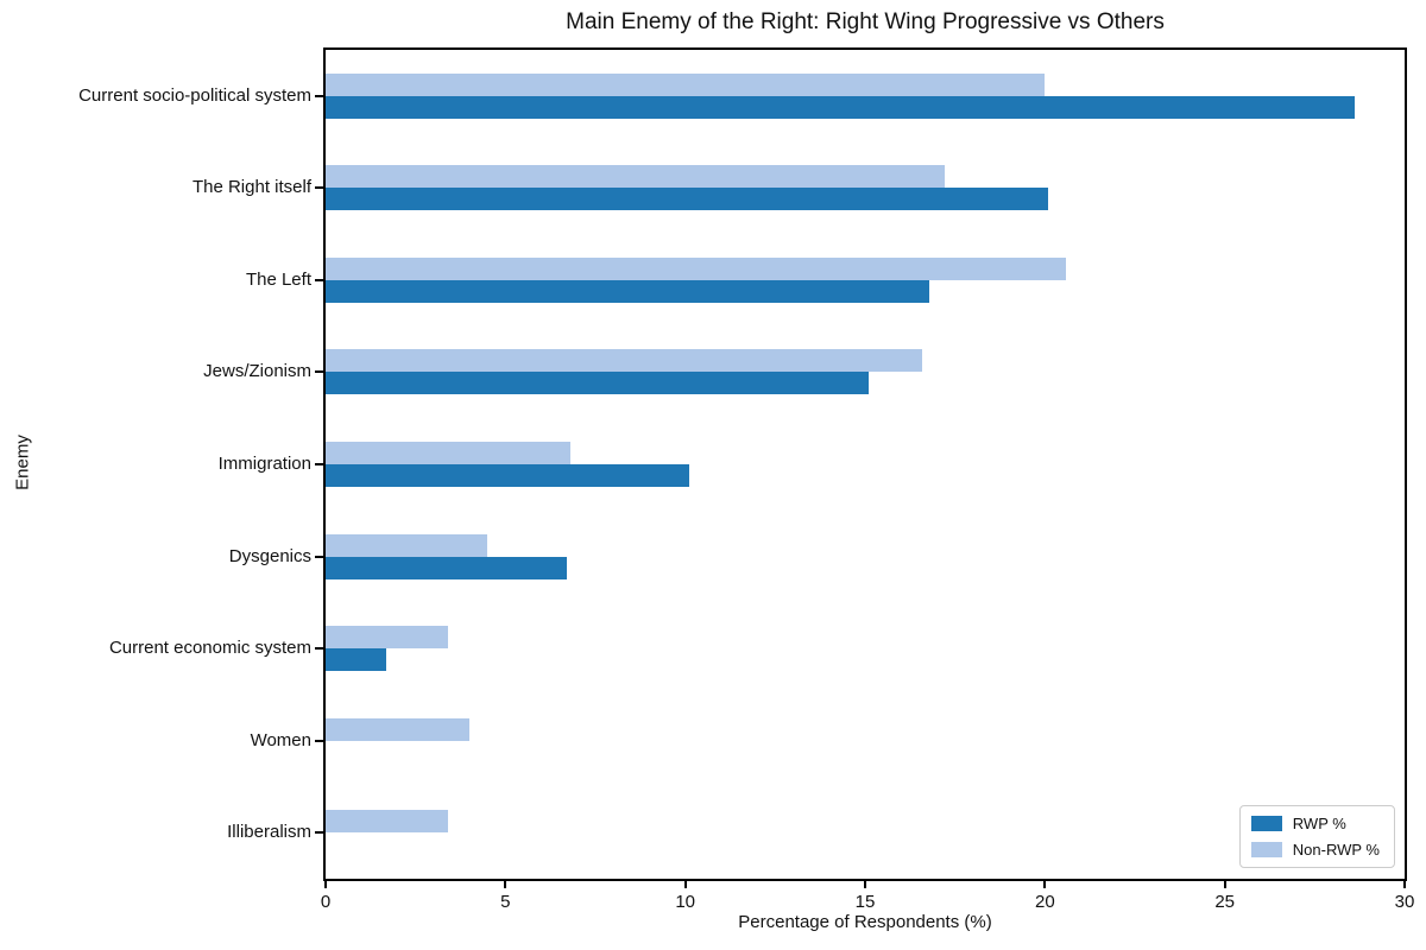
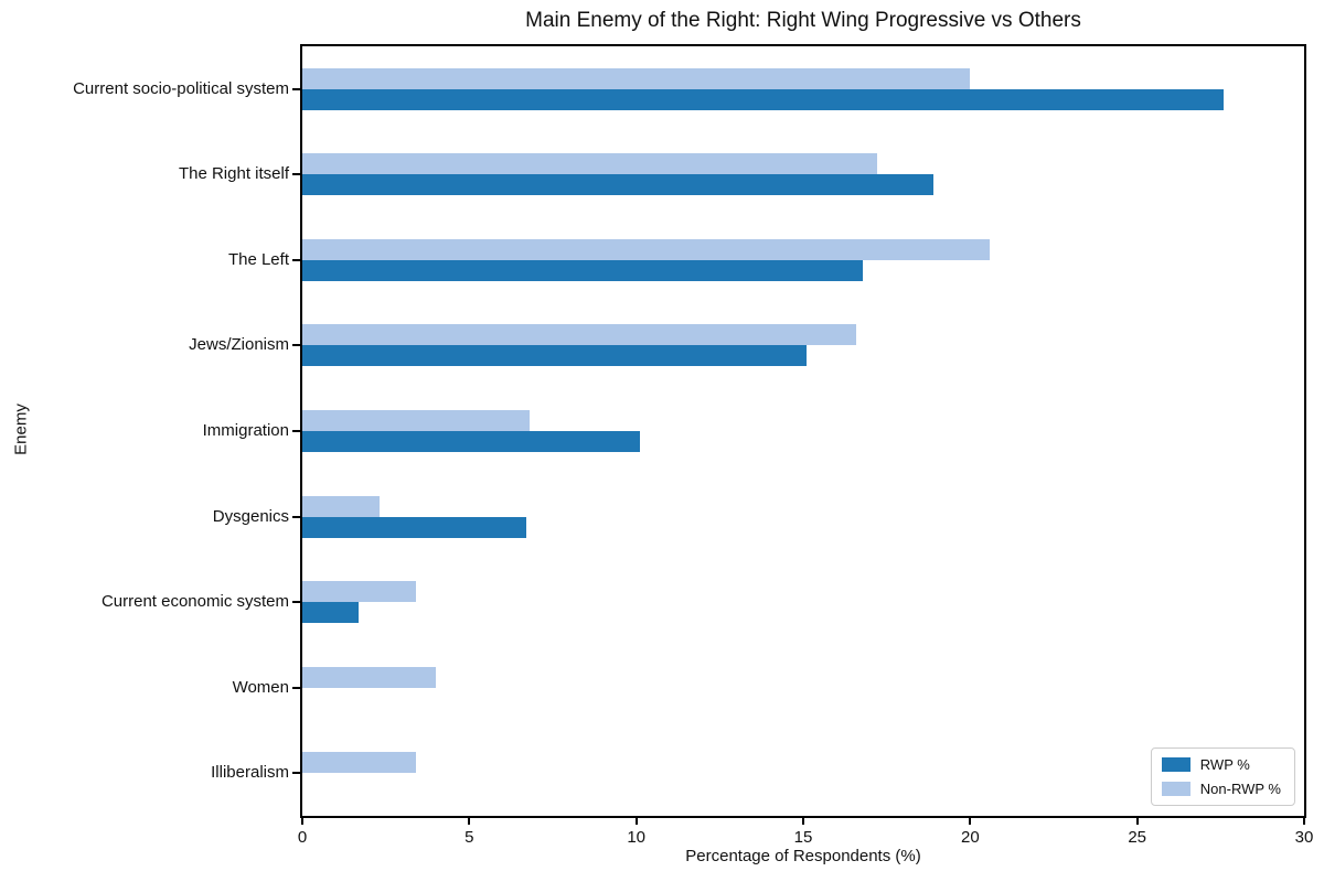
RWP %/Current socio-political system: 28.6 -> 27.6
RWP %/The Right itself: 20.1 -> 18.9
Non-RWP %/Dysgenics: 4.5 -> 2.3
